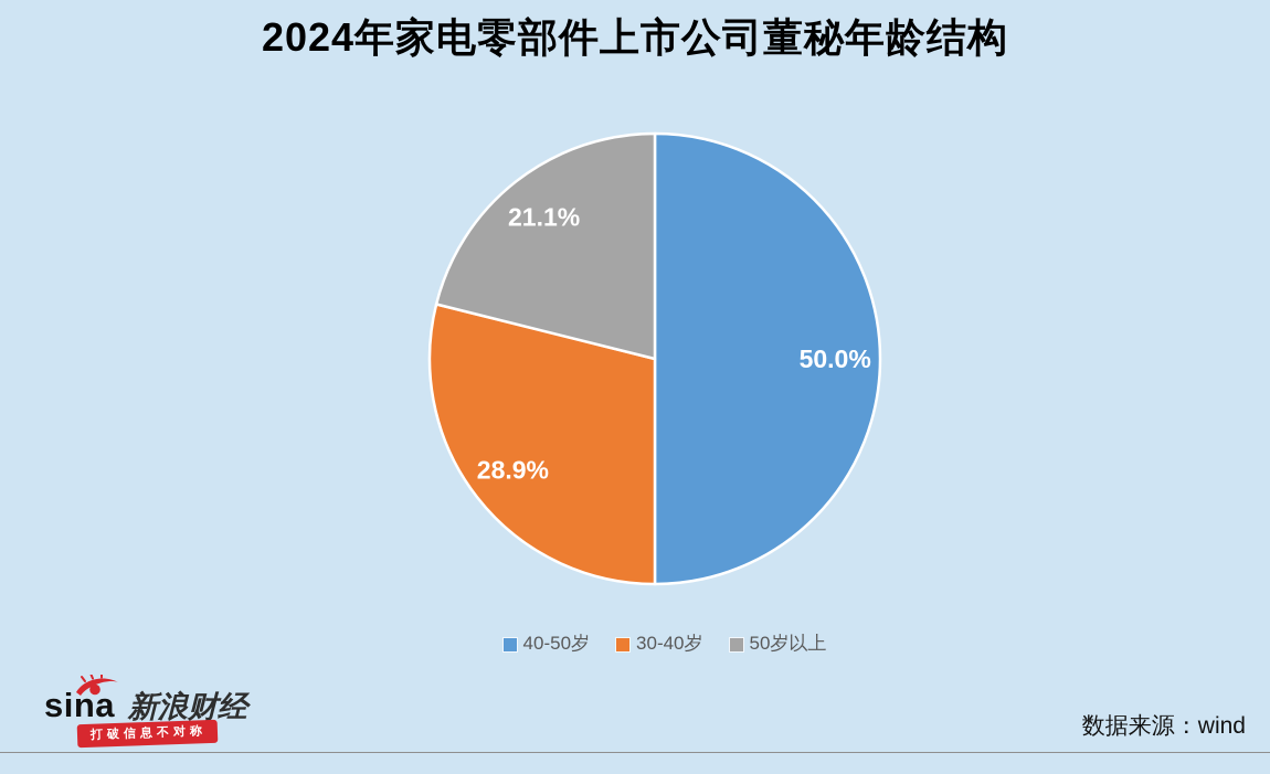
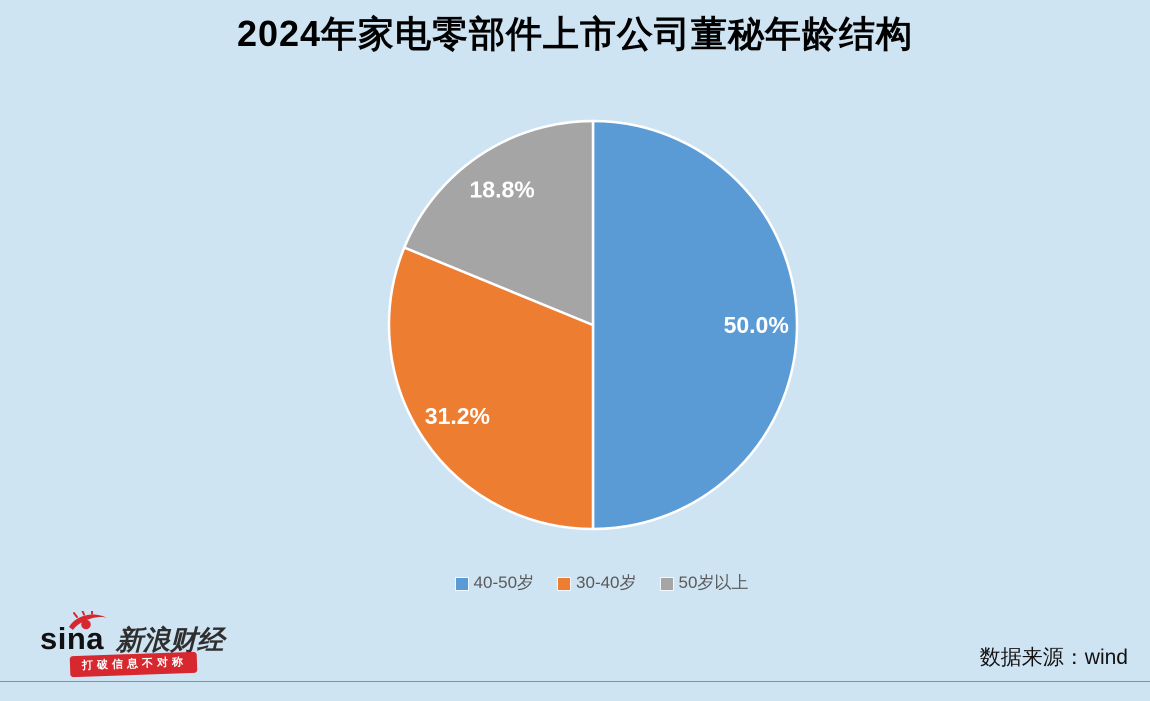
30-40岁: 28.9% -> 31.2%
50岁以上: 21.1% -> 18.8%
